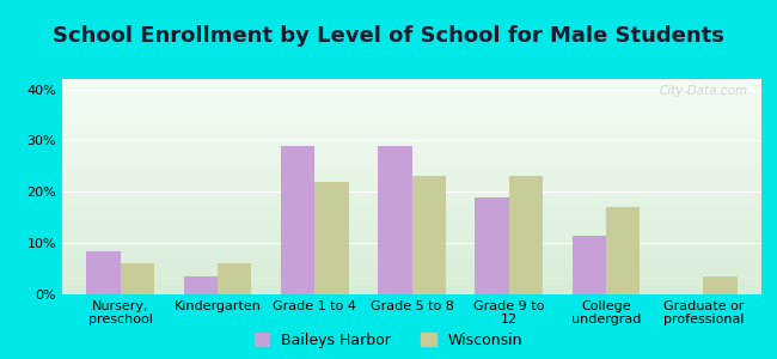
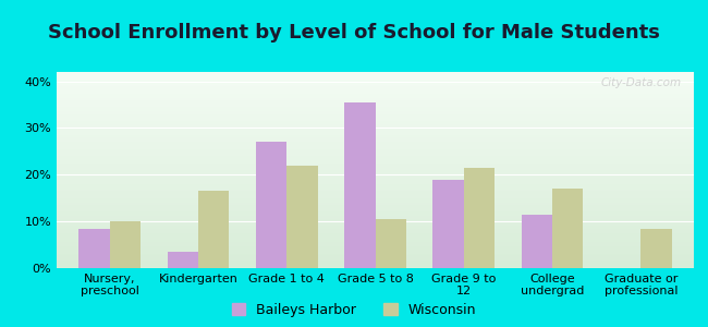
Wisconsin/Nursery, preschool: 6.0% -> 10.0%
Wisconsin/Kindergarten: 6.0% -> 16.5%
Baileys Harbor/Grade 1 to 4: 29.0% -> 27.0%
Baileys Harbor/Grade 5 to 8: 29.0% -> 35.5%
Wisconsin/Grade 5 to 8: 23.0% -> 10.5%
Wisconsin/Grade 9 to 12: 23.0% -> 21.5%
Wisconsin/Graduate or professional: 3.5% -> 8.5%
